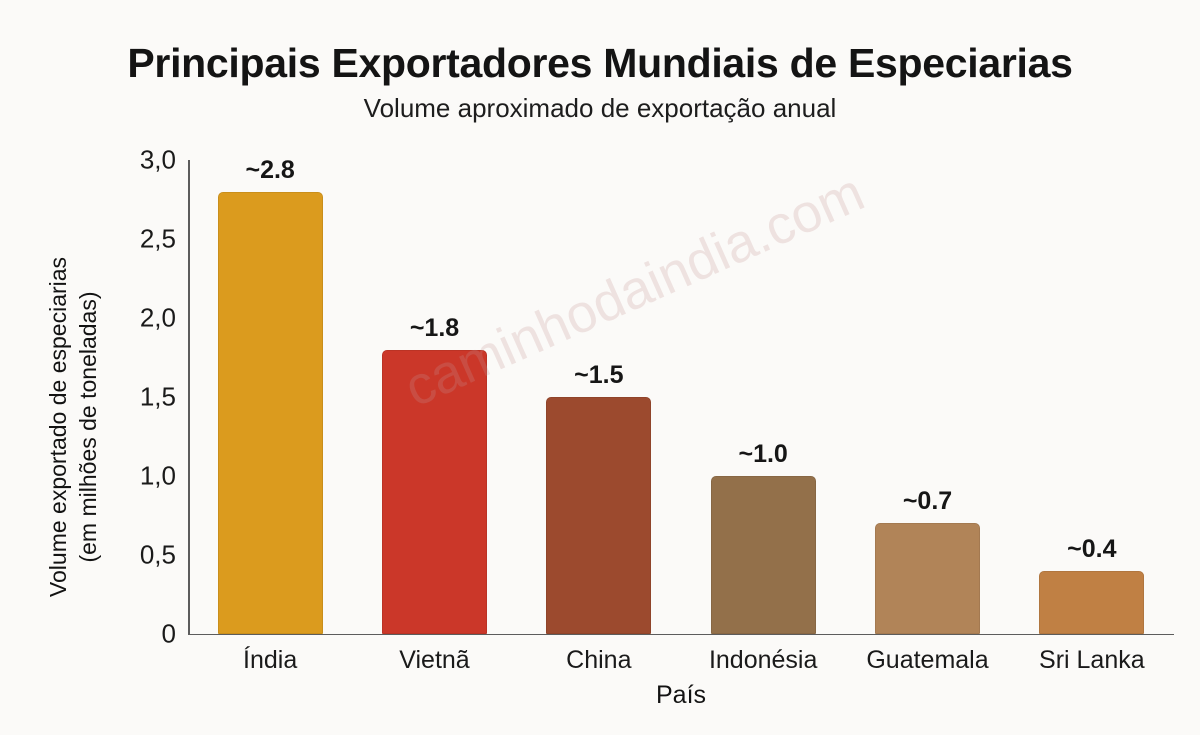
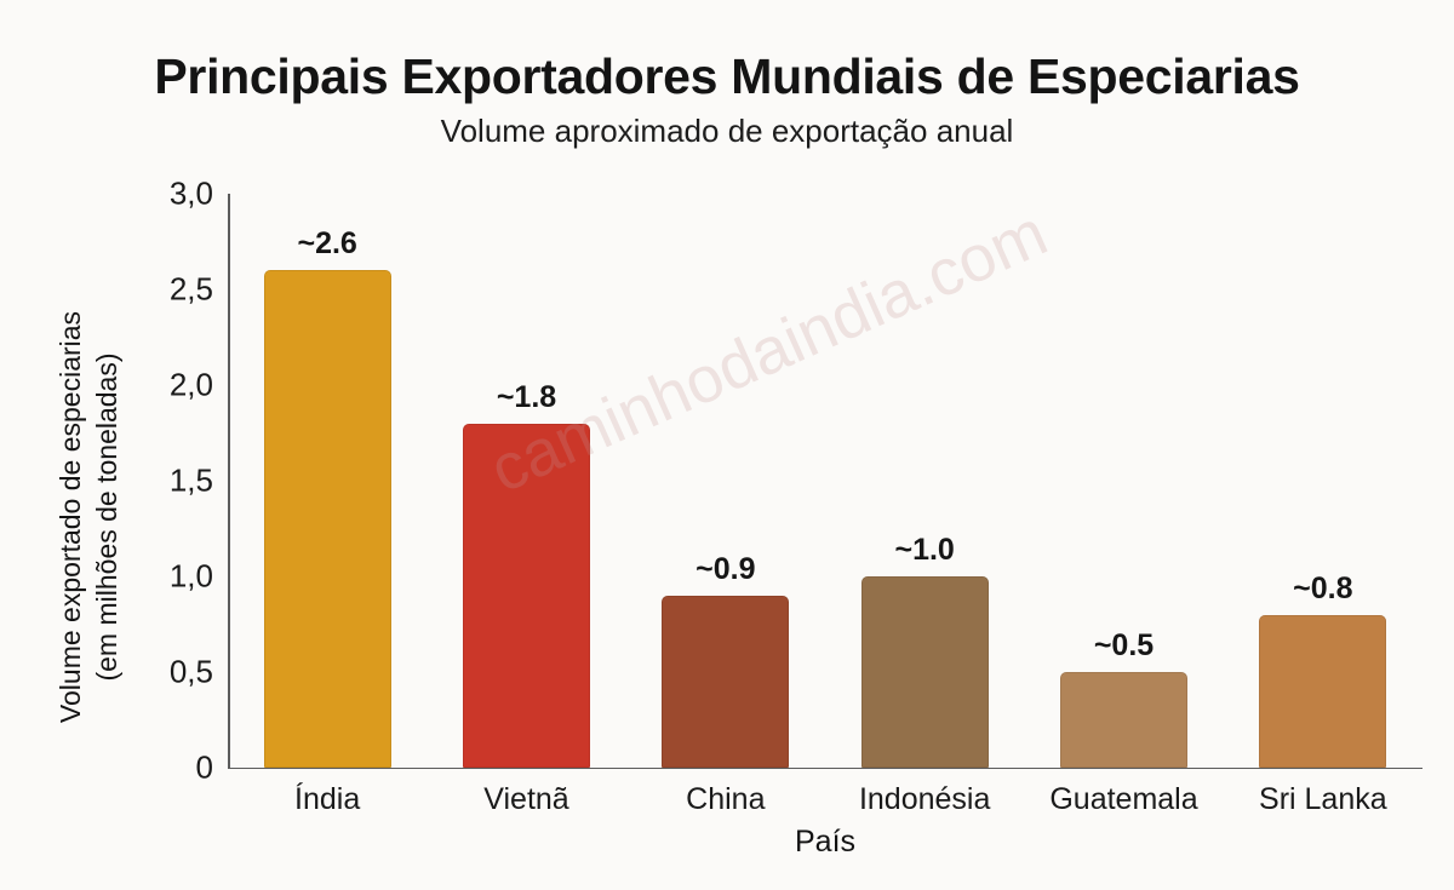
Índia: 2.8 -> 2.6
China: 1.5 -> 0.9
Guatemala: 0.7 -> 0.5
Sri Lanka: 0.4 -> 0.8
